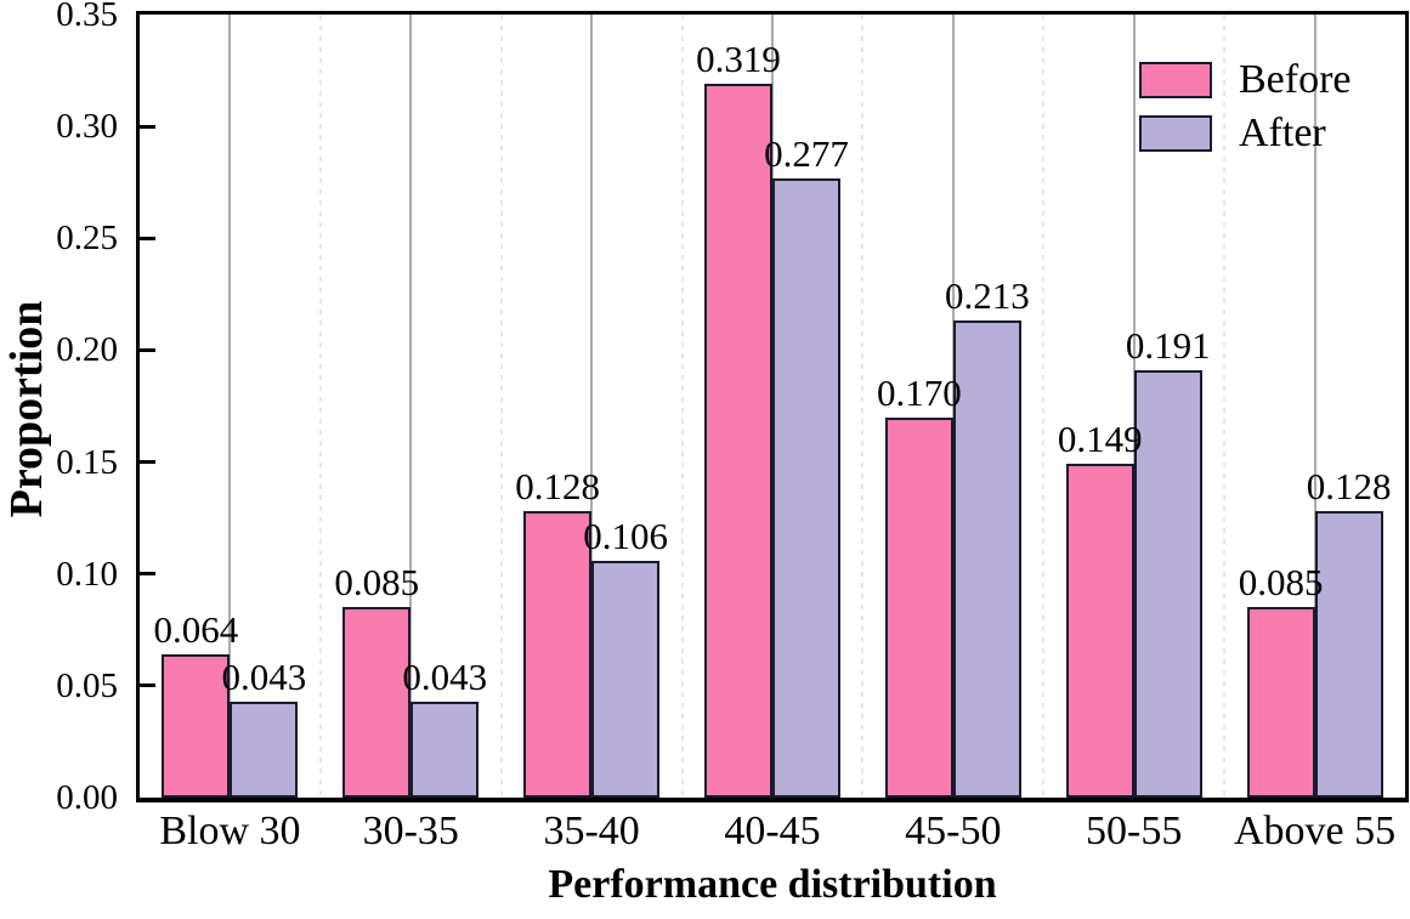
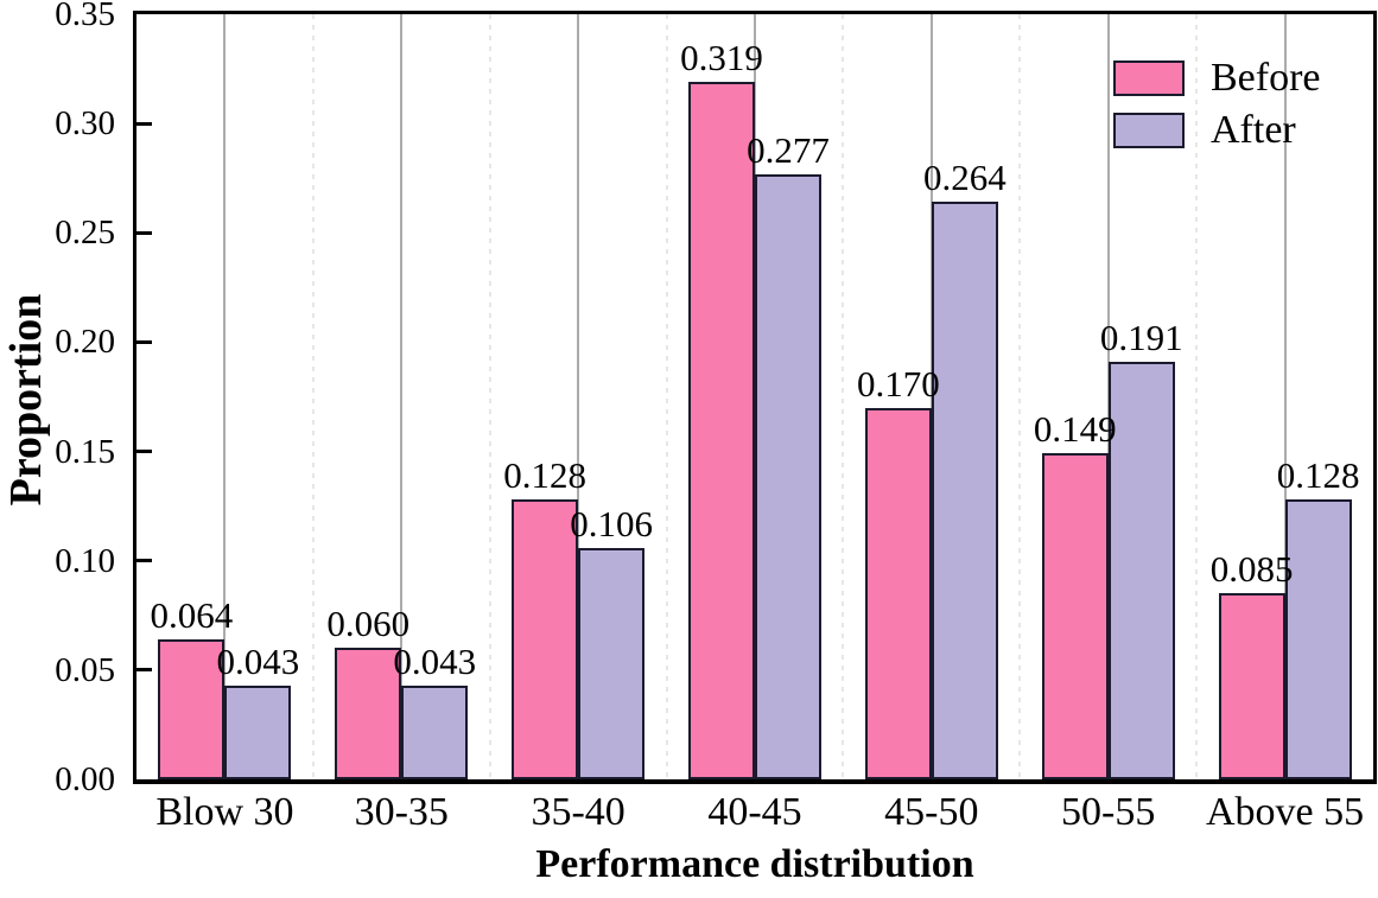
Before/30-35: 0.085 -> 0.060
After/45-50: 0.213 -> 0.264
